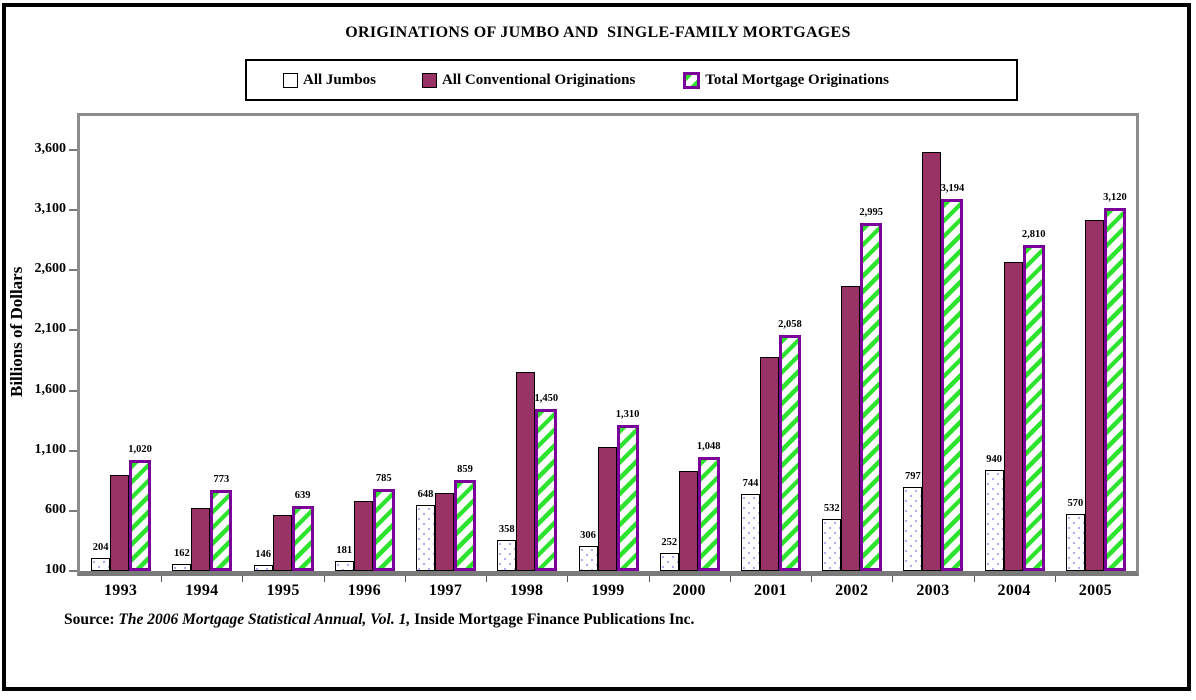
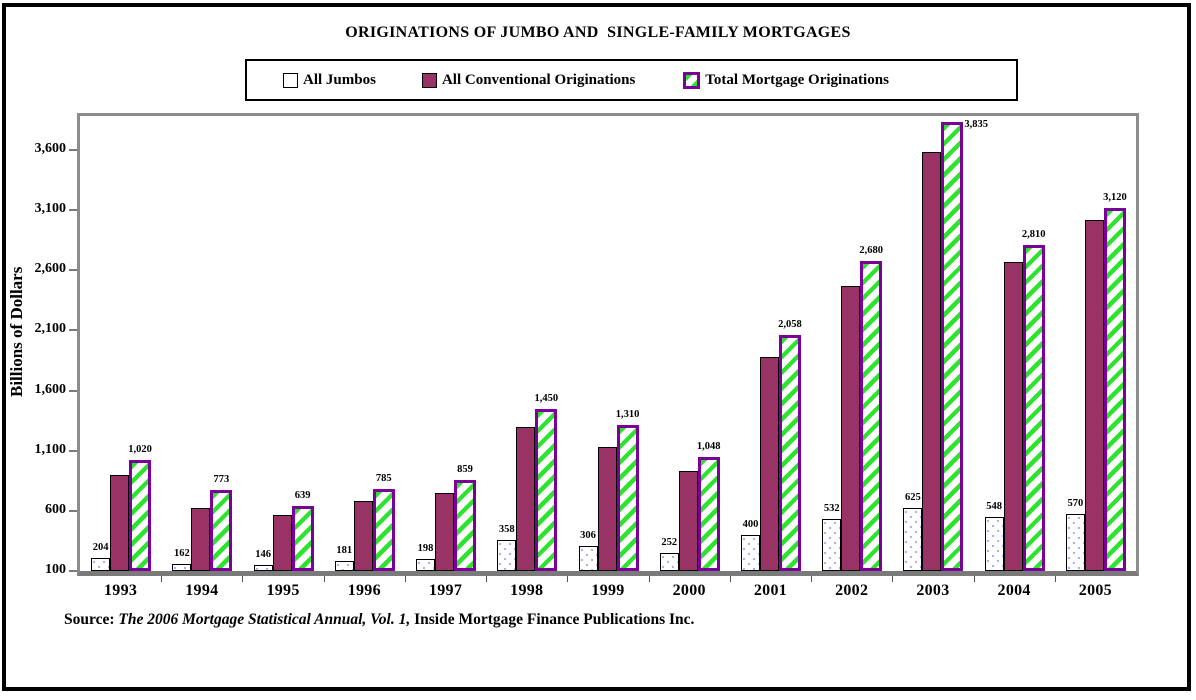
All Jumbos/1997: 648 -> 198
All Conventional Originations/1998: 1750 -> 1300
All Jumbos/2001: 744 -> 400
Total Mortgage Originations/2002: 2,995 -> 2,680
All Jumbos/2003: 797 -> 625
Total Mortgage Originations/2003: 3,194 -> 3,835
All Jumbos/2004: 940 -> 548
